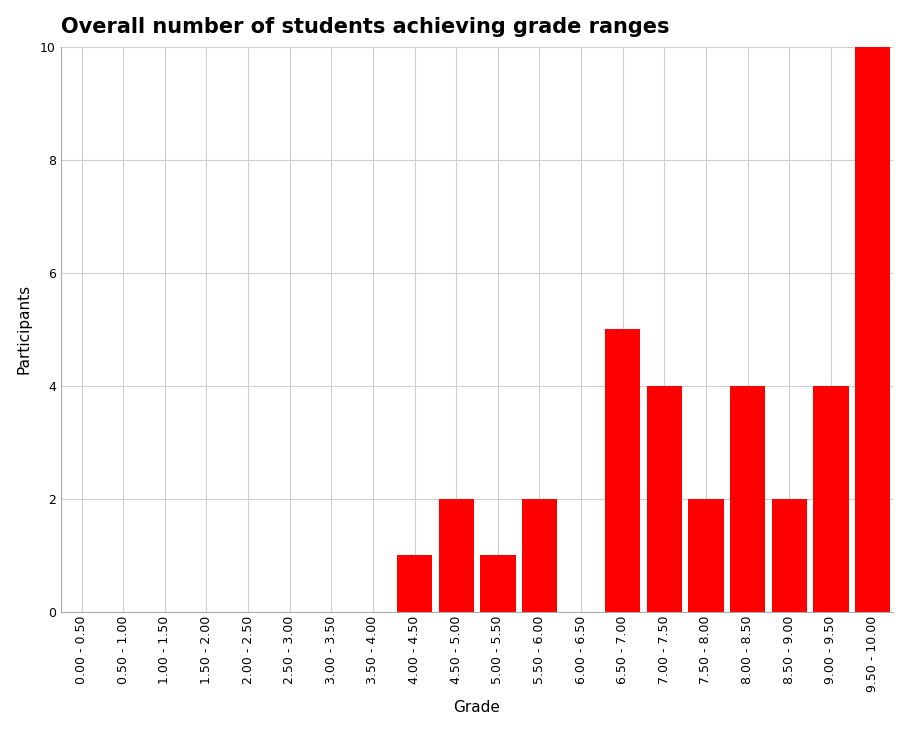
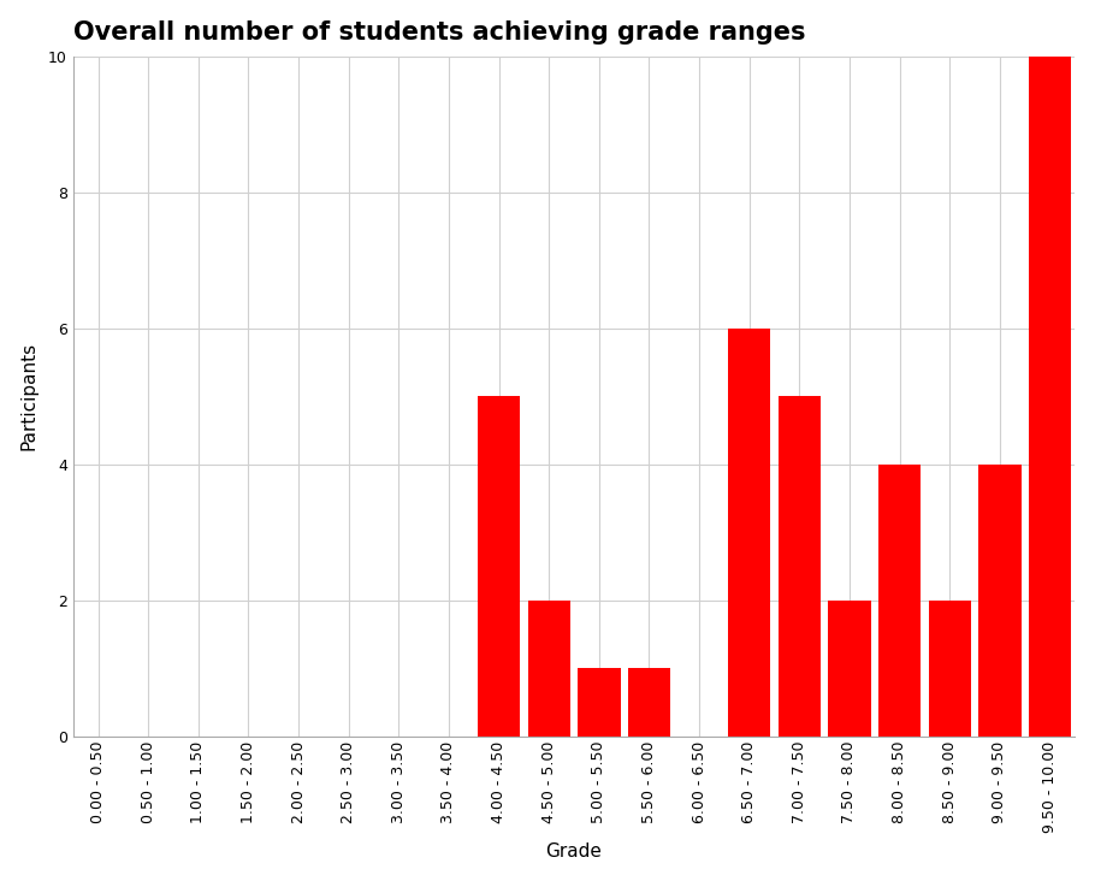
4.00 - 4.50: 1 -> 5
5.50 - 6.00: 2 -> 1
6.50 - 7.00: 5 -> 6
7.00 - 7.50: 4 -> 5
